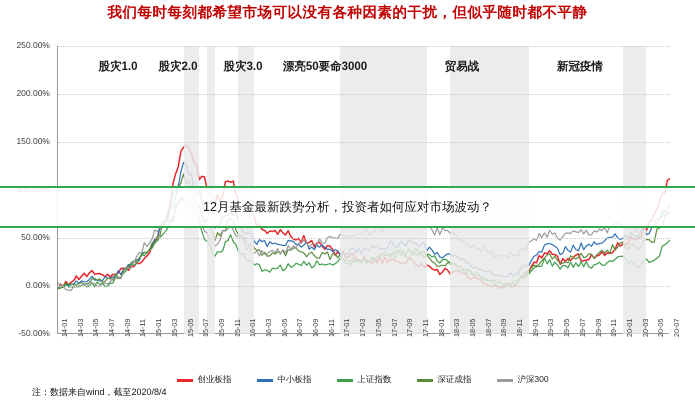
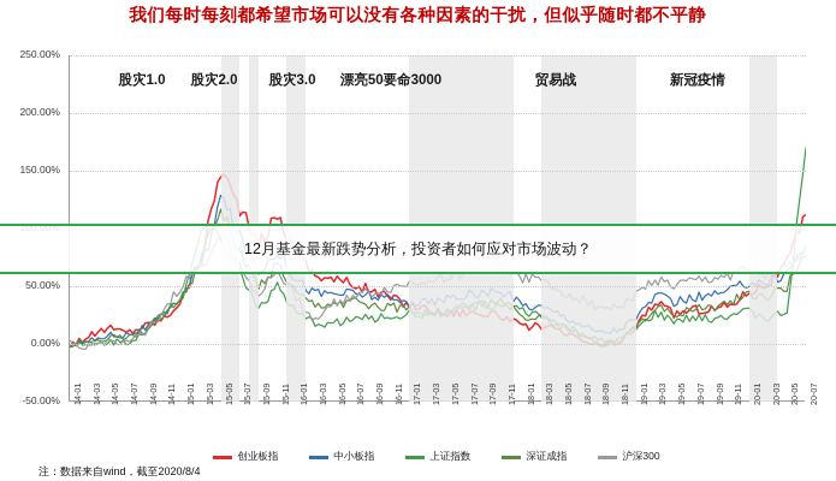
上证指数/15-03: 60% -> 100%
沪深300/16-03: 30% -> 20%
上证指数/20-07: 50% -> 170%
